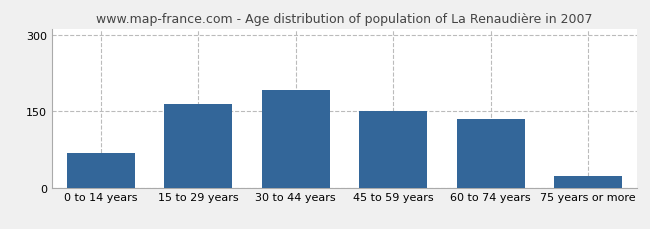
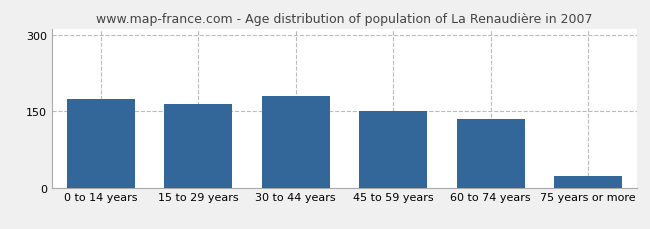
0 to 14 years: 68 -> 175
30 to 44 years: 192 -> 180
